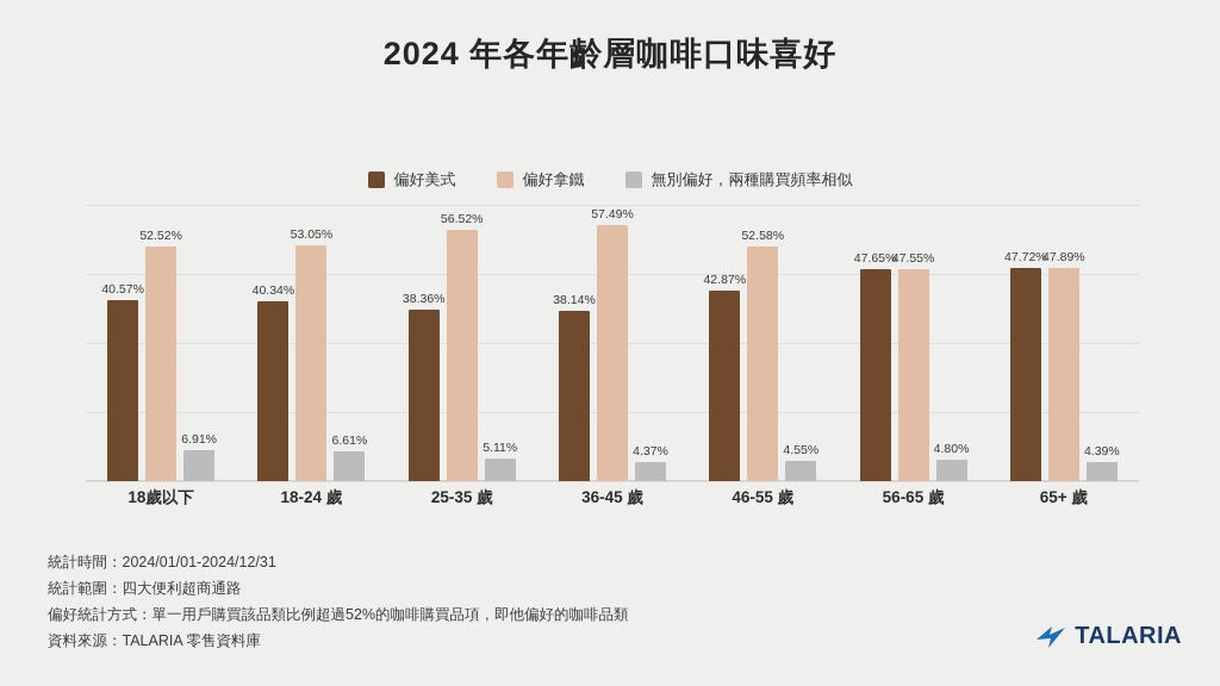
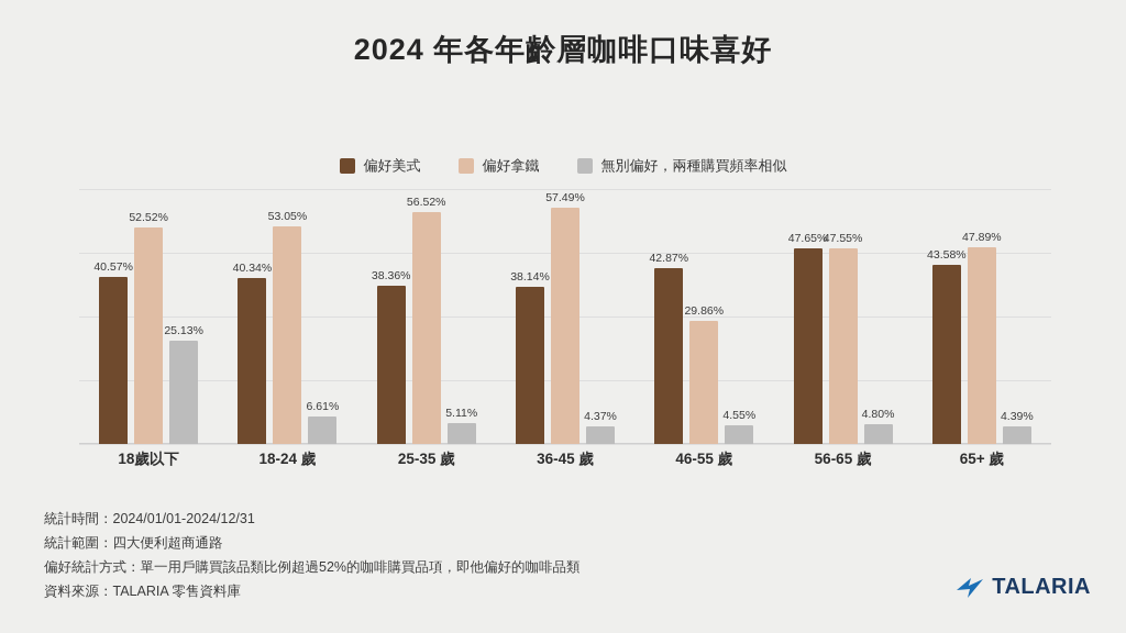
無別偏好，兩種購買頻率相似/18歲以下: 6.91% -> 25.13%
偏好拿鐵/46-55 歲: 52.58% -> 29.86%
偏好美式/65+ 歲: 47.72% -> 43.58%
